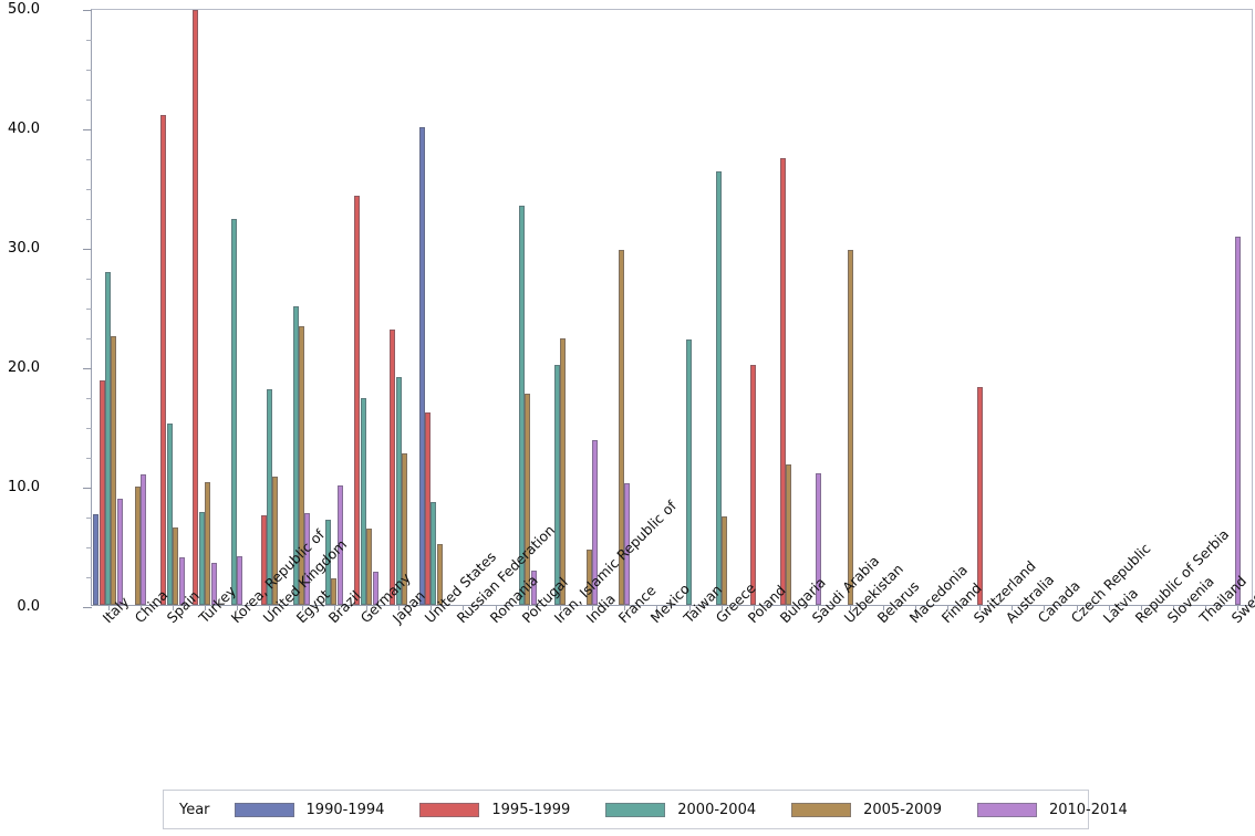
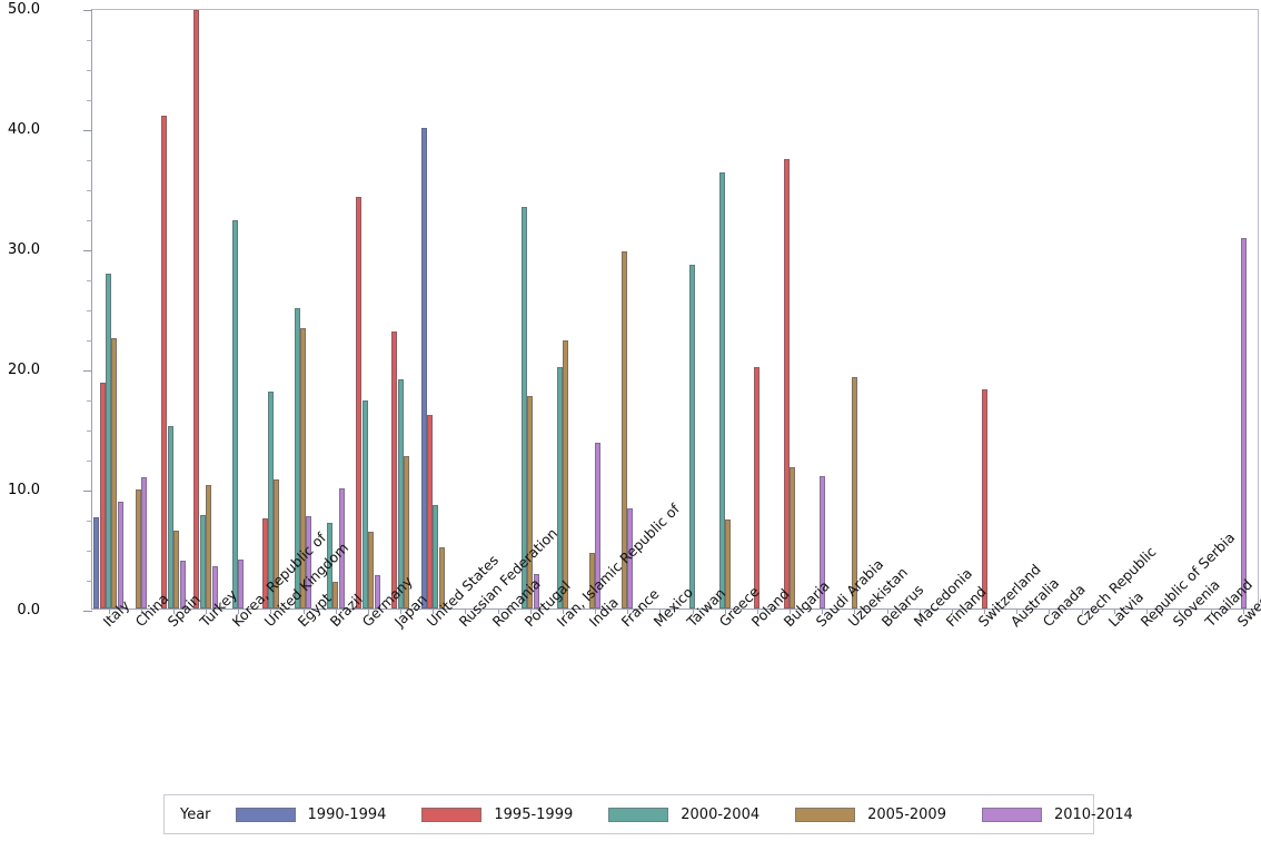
2010-2014/France: 10.2 -> 8.3
2000-2004/Taiwan: 22.2 -> 28.6
2005-2009/Uzbekistan: 29.7 -> 19.3
